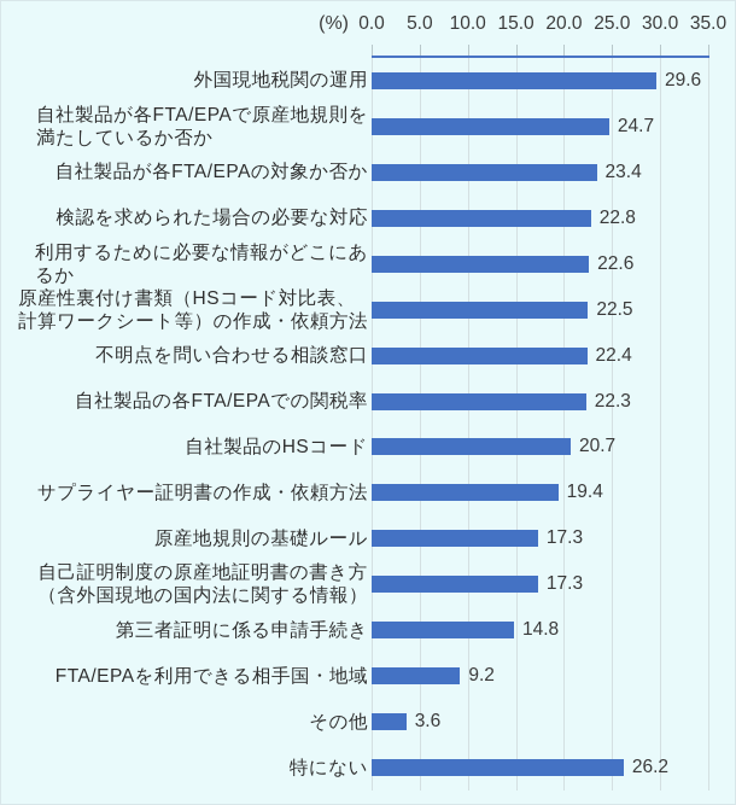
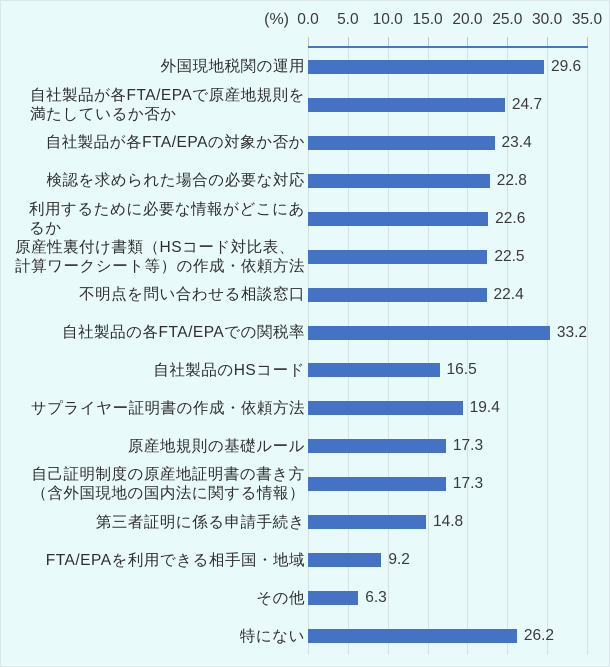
自社製品の各FTA/EPAでの関税率: 22.3 -> 33.2
自社製品のHSコード: 20.7 -> 16.5
その他: 3.6 -> 6.3
